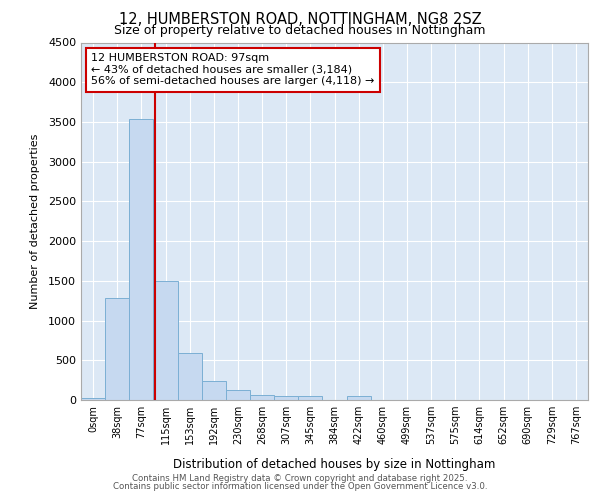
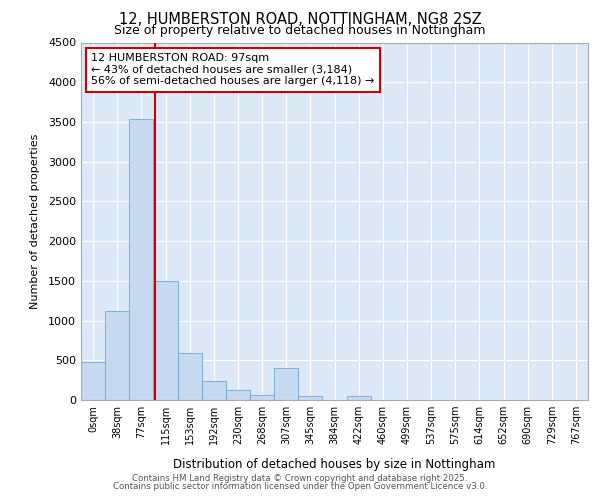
0sqm: 30 -> 480
38sqm: 1280 -> 1120
307sqm: 40 -> 400
